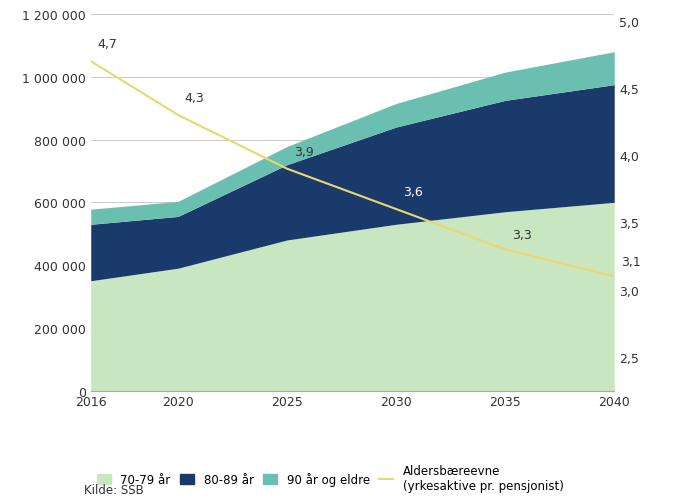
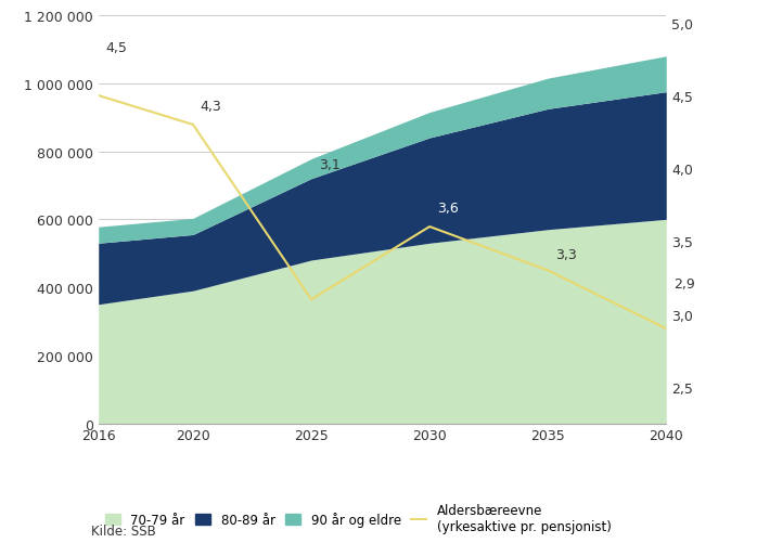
Aldersbæreevne (yrkesaktive pr. pensjonist)/2016: 4,7 -> 4,5
Aldersbæreevne (yrkesaktive pr. pensjonist)/2025: 3,9 -> 3,1
Aldersbæreevne (yrkesaktive pr. pensjonist)/2040: 3,1 -> 2,9
